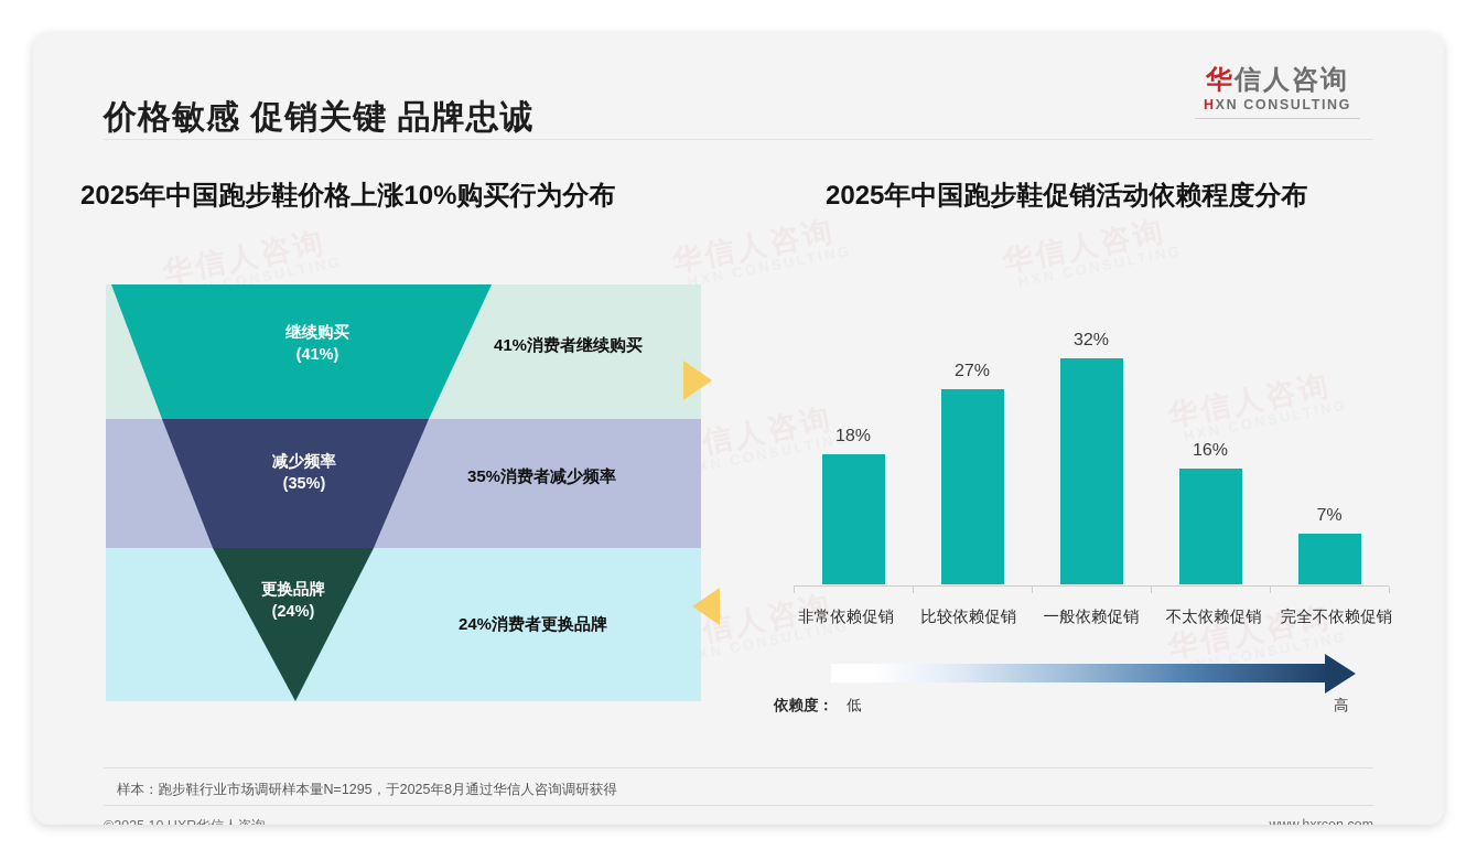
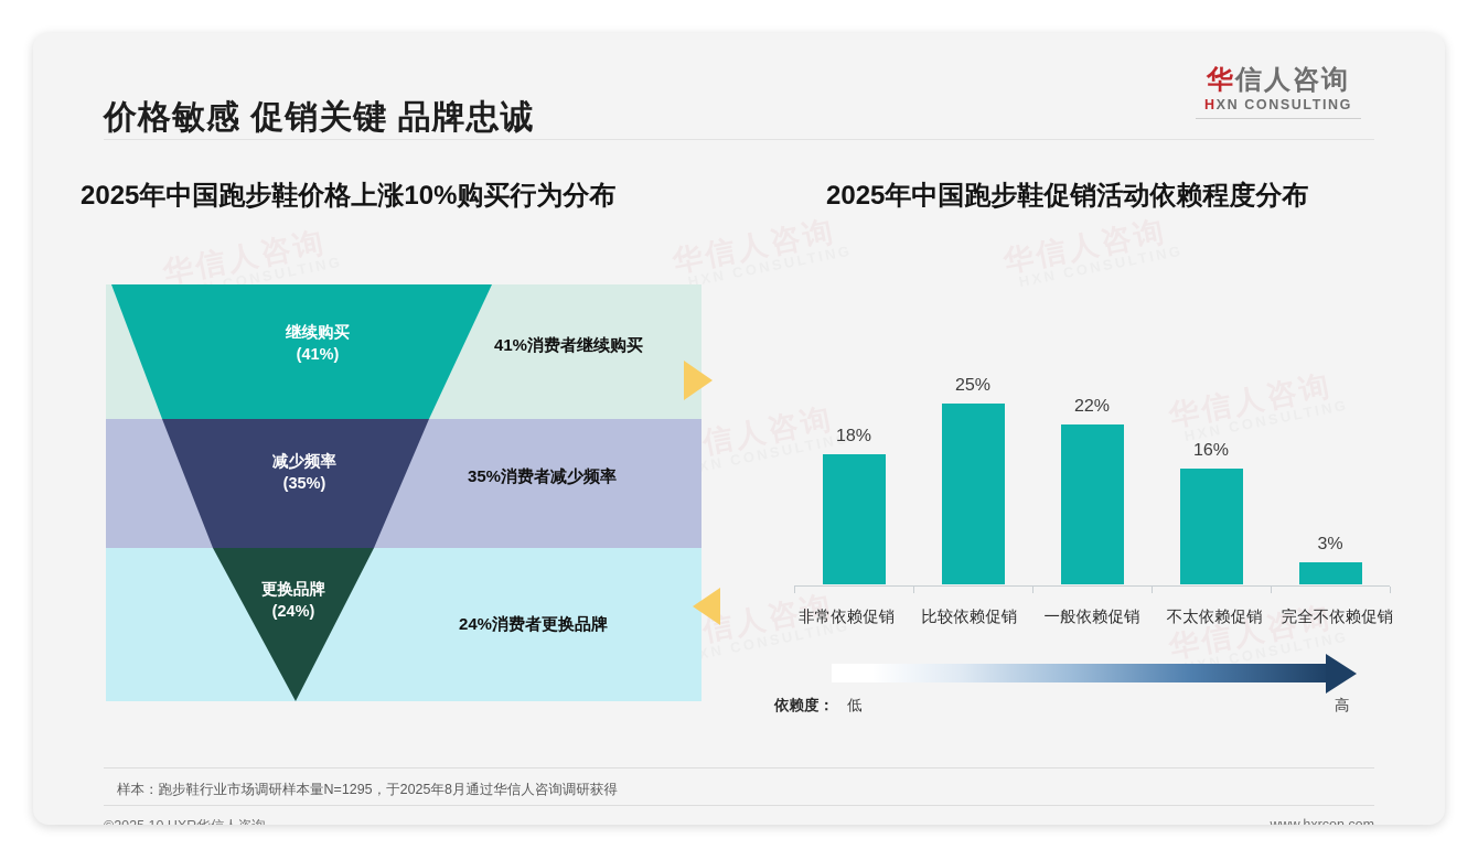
比较依赖促销: 27% -> 25%
一般依赖促销: 32% -> 22%
完全不依赖促销: 7% -> 3%
